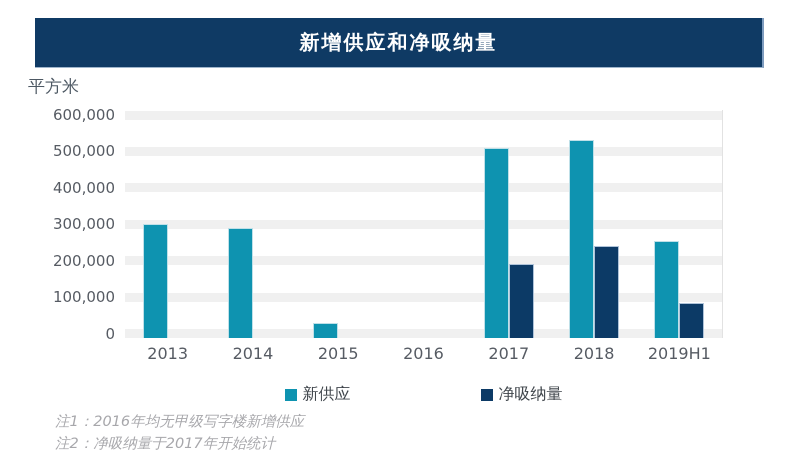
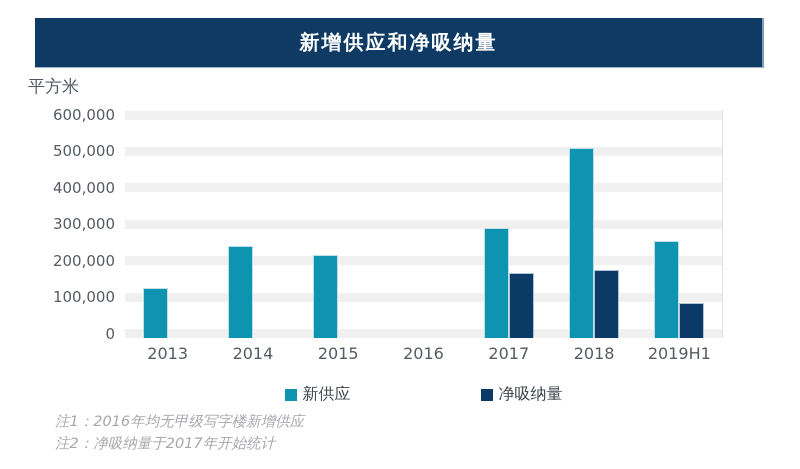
新供应/2013: 300000 -> 120000
新供应/2014: 290000 -> 240000
新供应/2015: 30000 -> 220000
新供应/2017: 510000 -> 290000
净吸纳量/2017: 190000 -> 160000
新供应/2018: 530000 -> 510000
净吸纳量/2018: 240000 -> 180000
